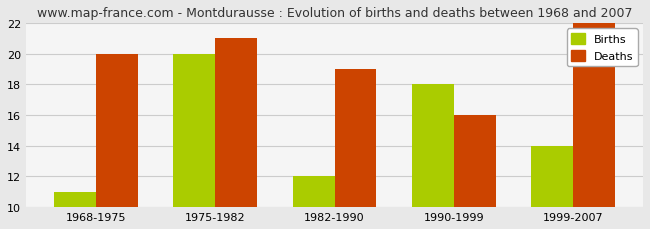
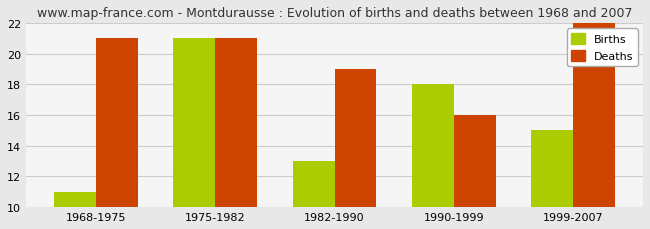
Deaths/1968-1975: 20 -> 21
Births/1975-1982: 20 -> 21
Births/1982-1990: 12 -> 13
Births/1999-2007: 14 -> 15
